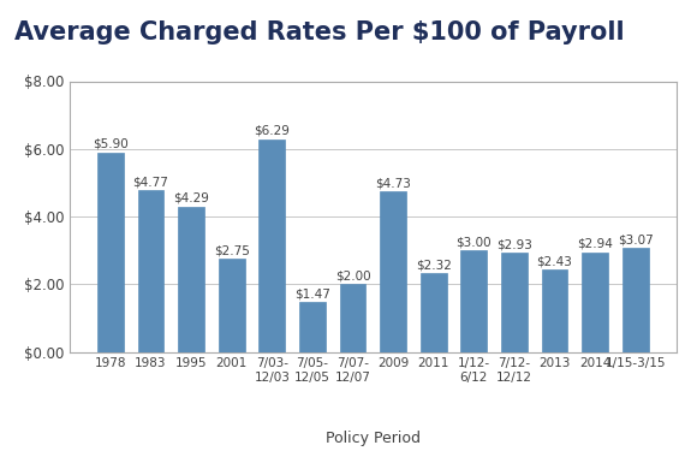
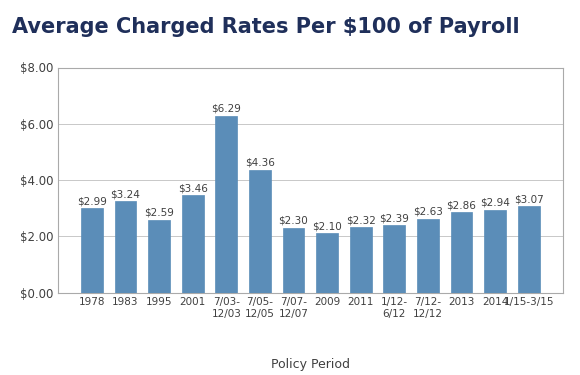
1978: $5.90 -> $2.99
1983: $4.77 -> $3.24
1995: $4.29 -> $2.59
2001: $2.75 -> $3.46
7/05- 12/05: $1.47 -> $4.36
7/07- 12/07: $2.00 -> $2.30
2009: $4.73 -> $2.10
1/12- 6/12: $3.00 -> $2.39
7/12- 12/12: $2.93 -> $2.63
2013: $2.43 -> $2.86
